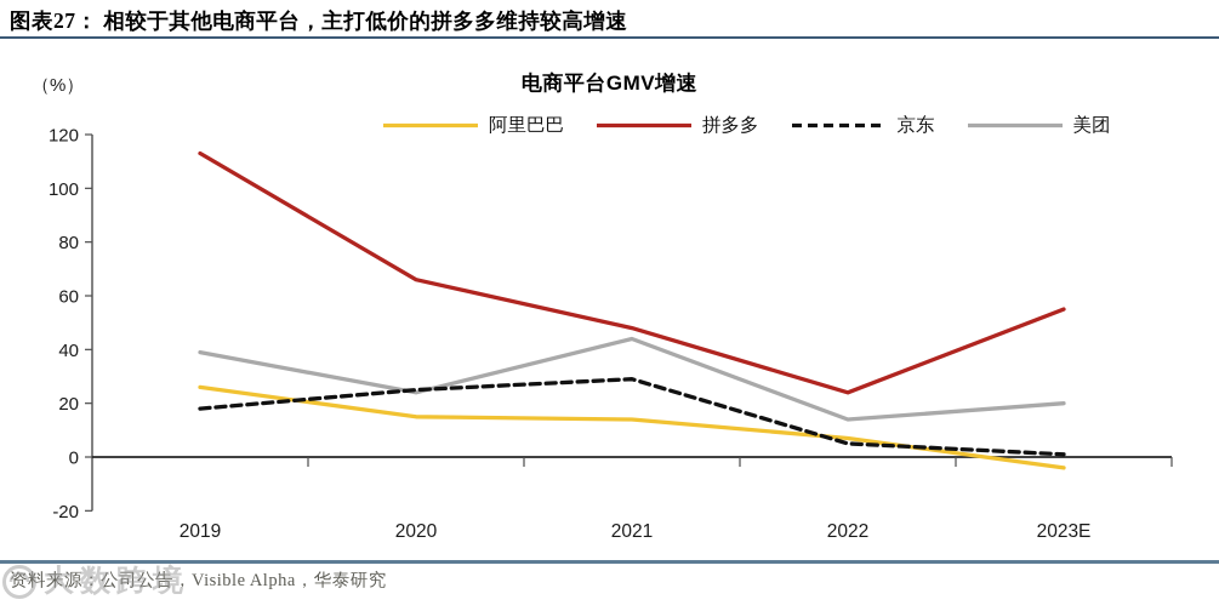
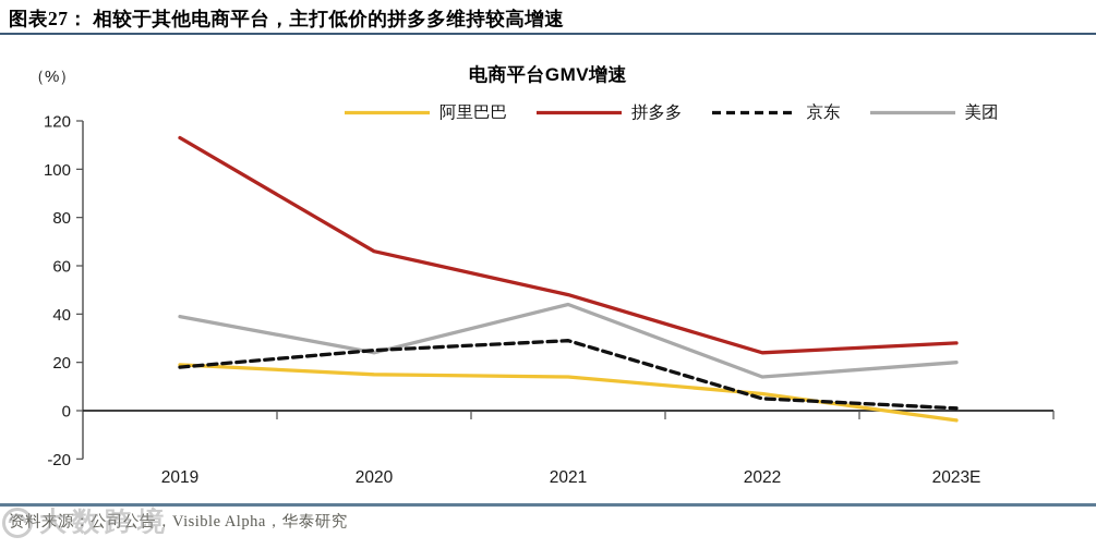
阿里巴巴/2019: 26 -> 19
拼多多/2023E: 55 -> 28
